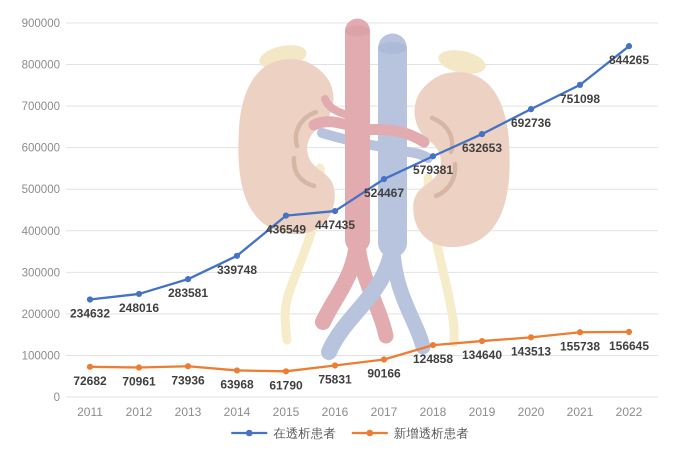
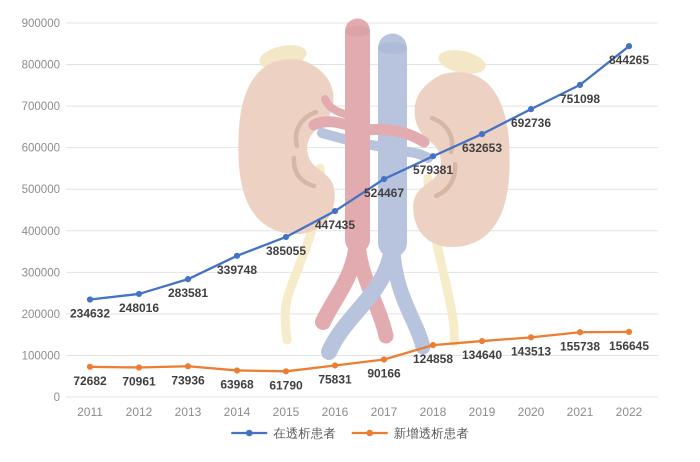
在透析患者/2015: 436549 -> 385055
